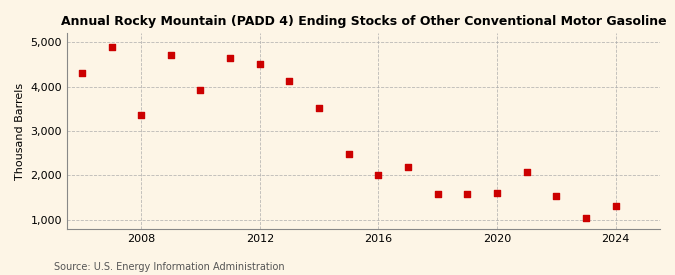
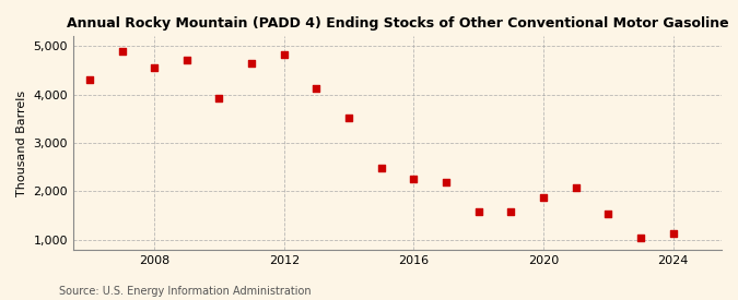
2008: 3,350 -> 4,550
2012: 4,500 -> 4,820
2016: 2,000 -> 2,260
2020: 1,600 -> 1,870
2024: 1,300 -> 1,130
